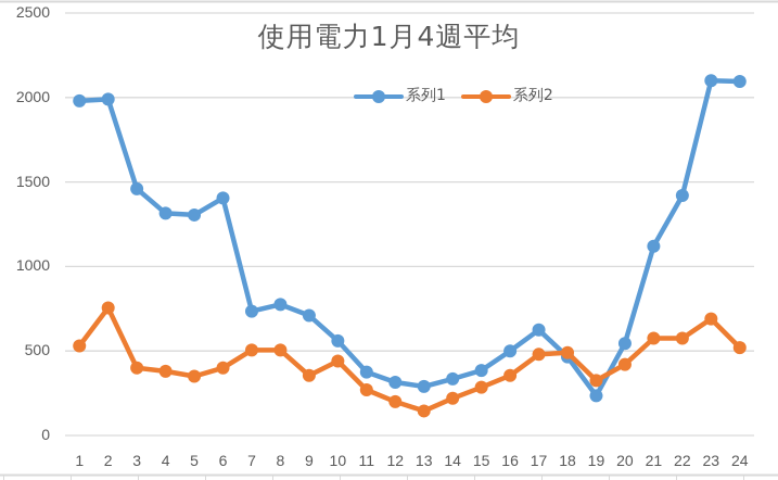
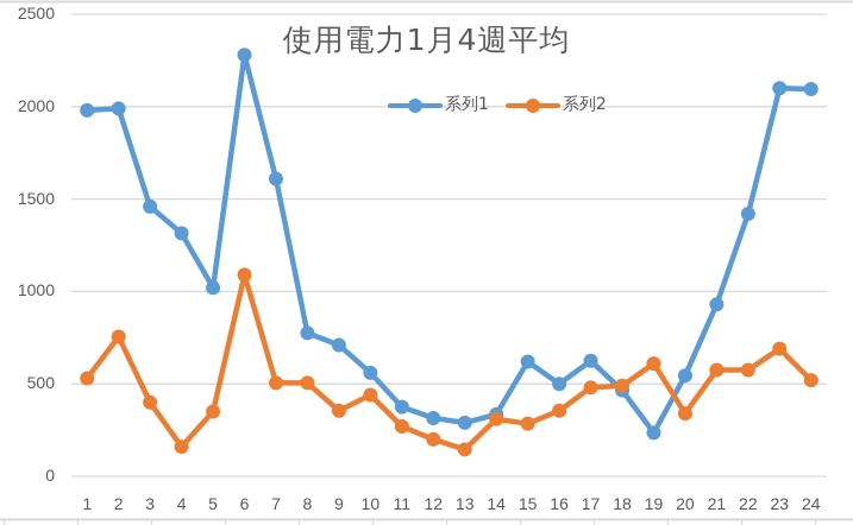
系列2/4: 380 -> 160
系列1/5: 1300 -> 1020
系列1/6: 1400 -> 2280
系列2/6: 400 -> 1090
系列1/7: 740 -> 1610
系列2/14: 220 -> 310
系列1/15: 380 -> 620
系列2/19: 320 -> 610
系列2/20: 420 -> 340
系列1/21: 1120 -> 930
